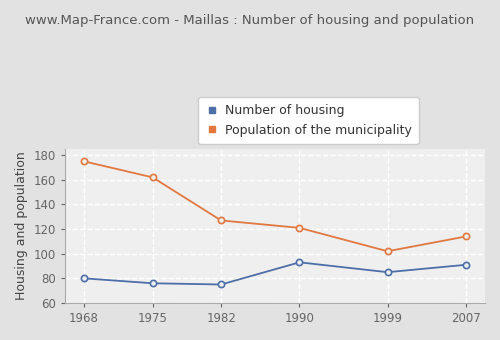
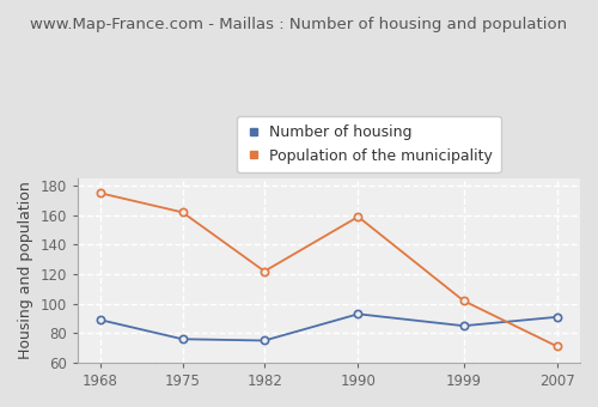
Number of housing/1968: 80 -> 89
Population of the municipality/1982: 127 -> 122
Population of the municipality/1990: 121 -> 159
Population of the municipality/2007: 114 -> 71
